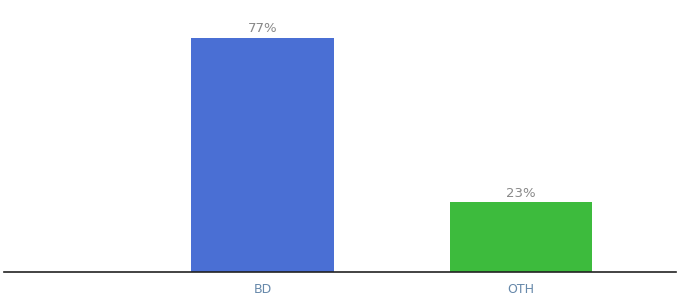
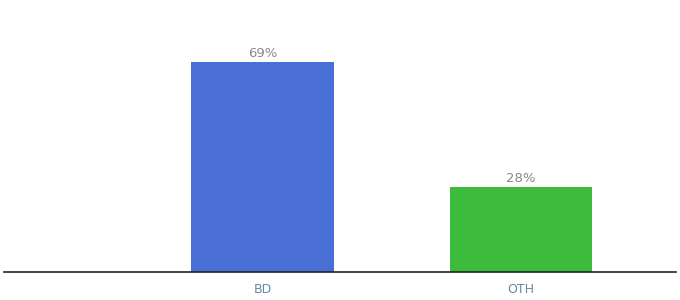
BD: 77% -> 69%
OTH: 23% -> 28%
